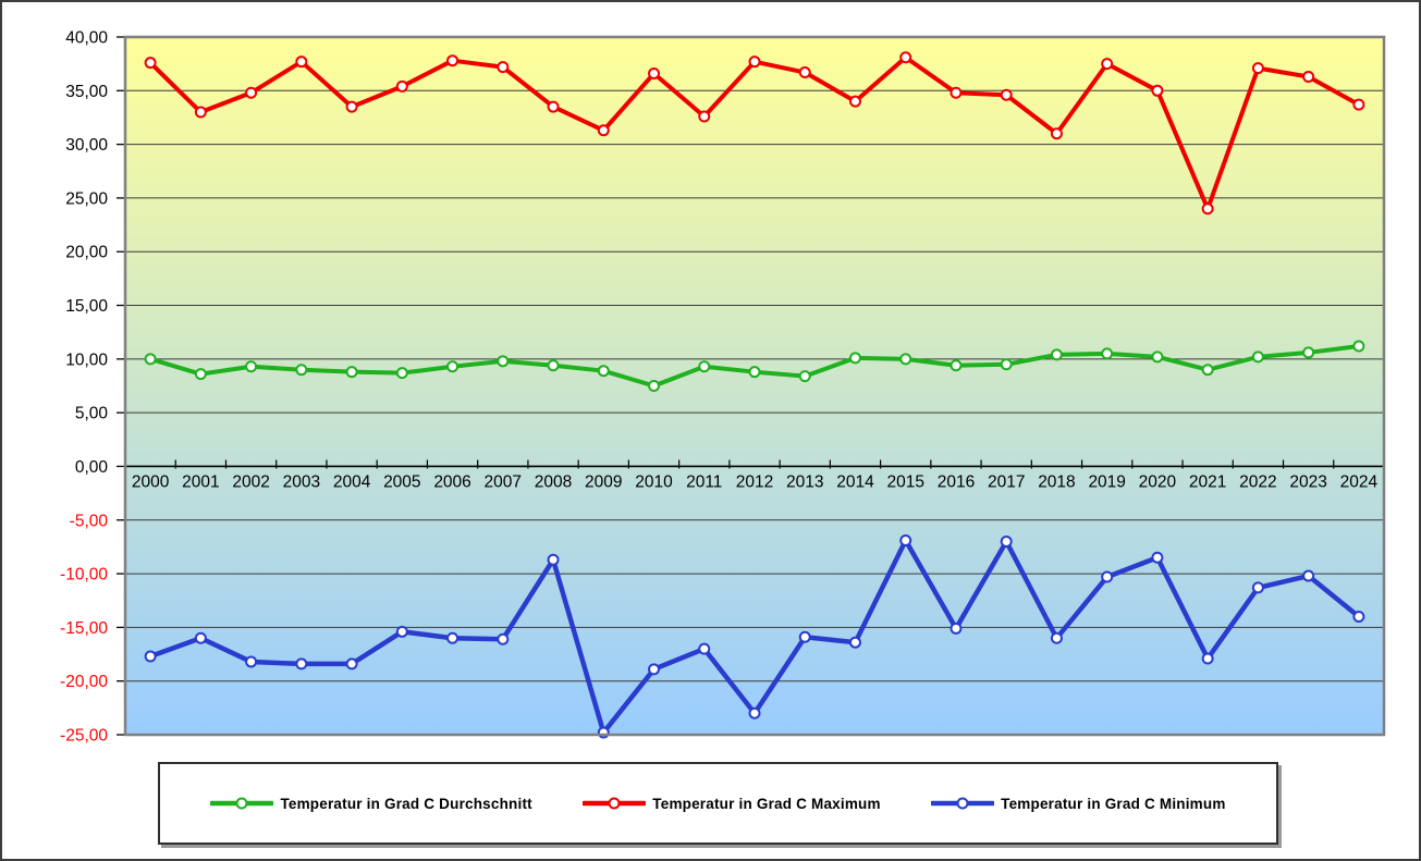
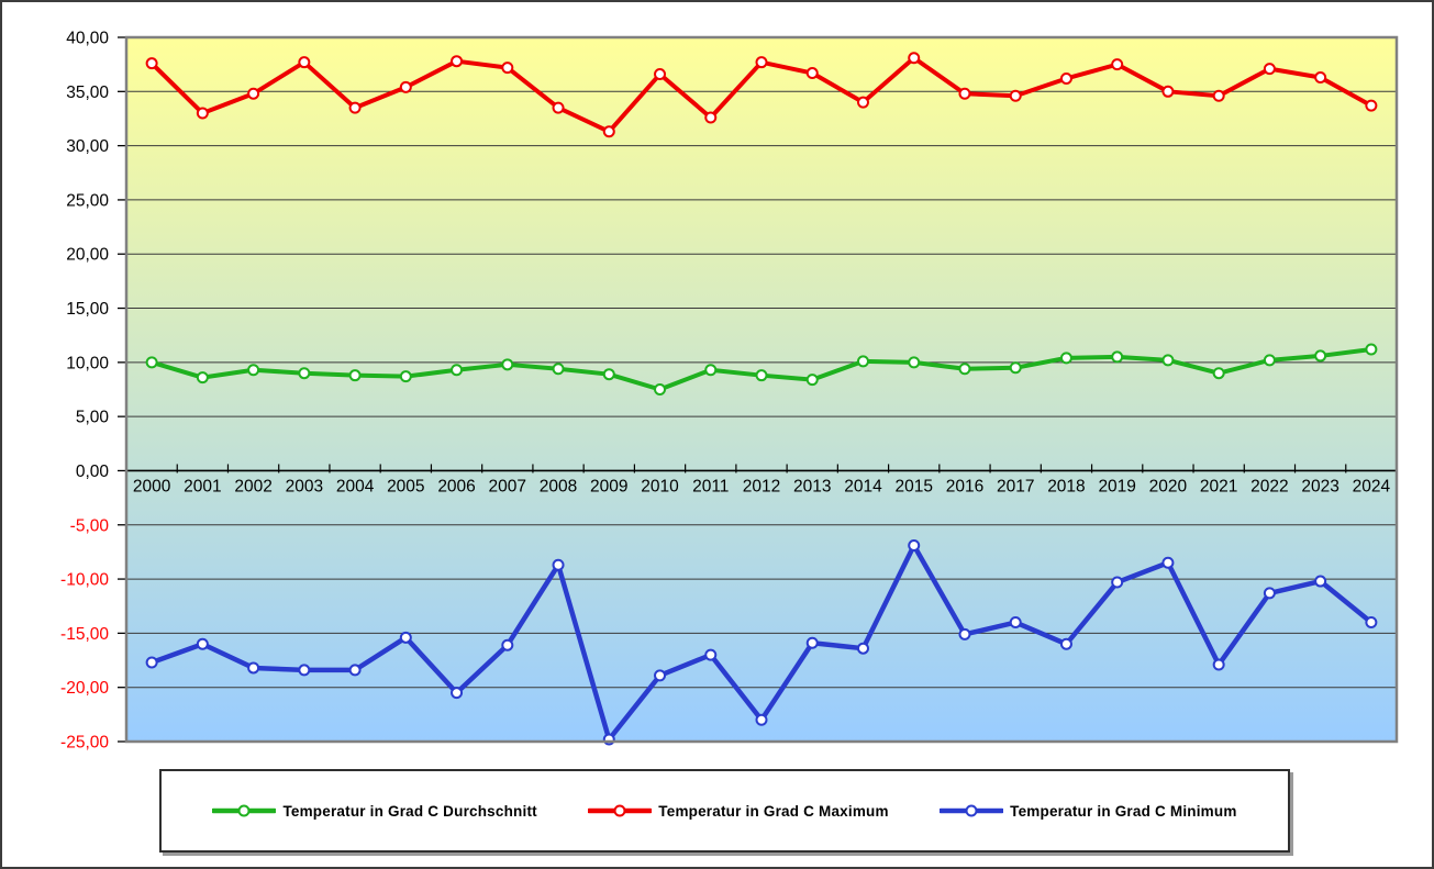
Temperatur in Grad C Minimum/2006: -16 -> -20
Temperatur in Grad C Minimum/2017: -7 -> -14
Temperatur in Grad C Maximum/2018: 31 -> 36
Temperatur in Grad C Maximum/2021: 24 -> 35
